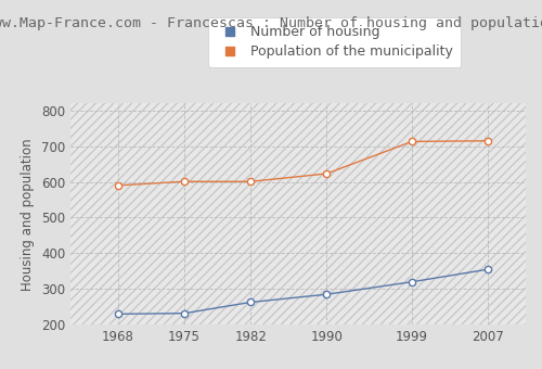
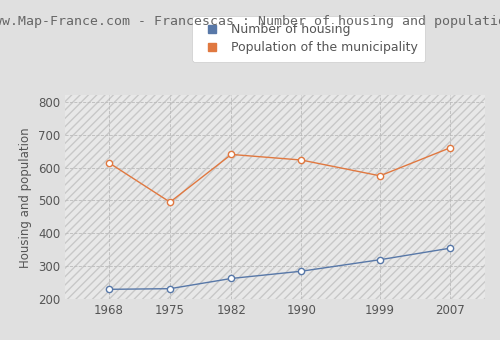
Population of the municipality/1968: 590 -> 615
Population of the municipality/1975: 601 -> 495
Population of the municipality/1982: 601 -> 640
Population of the municipality/1999: 713 -> 575
Population of the municipality/2007: 715 -> 660
